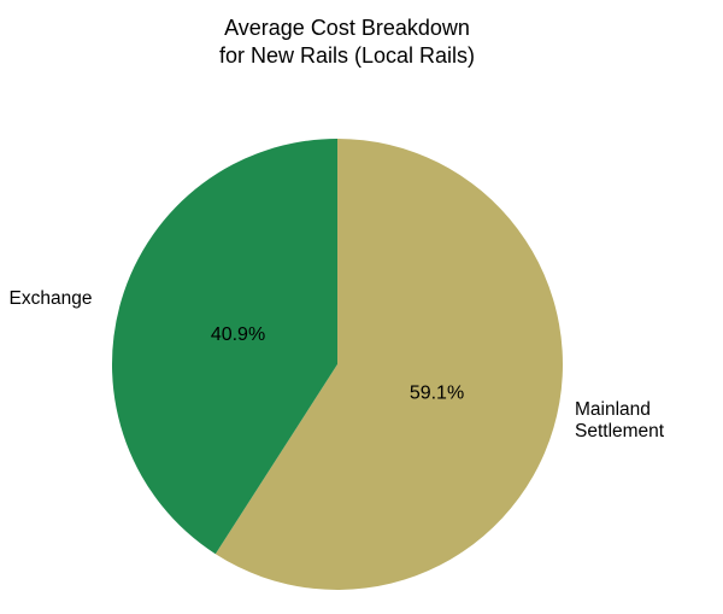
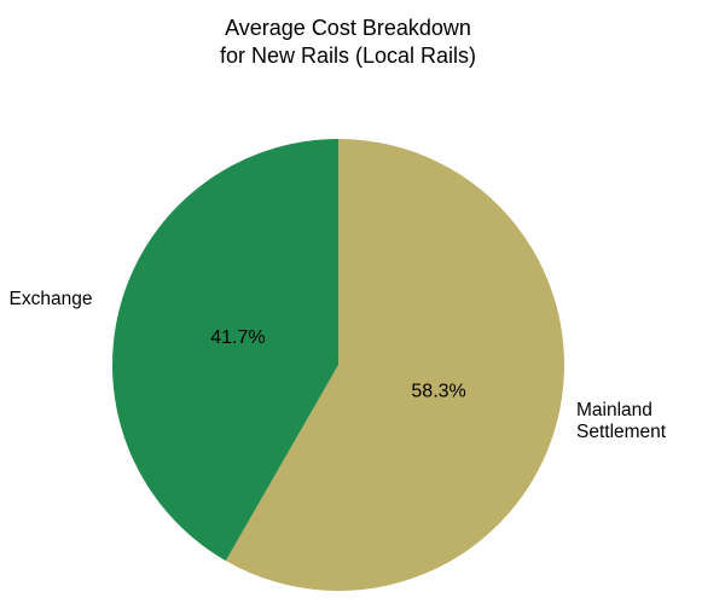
Mainland Settlement: 59.1% -> 58.3%
Exchange: 40.9% -> 41.7%
